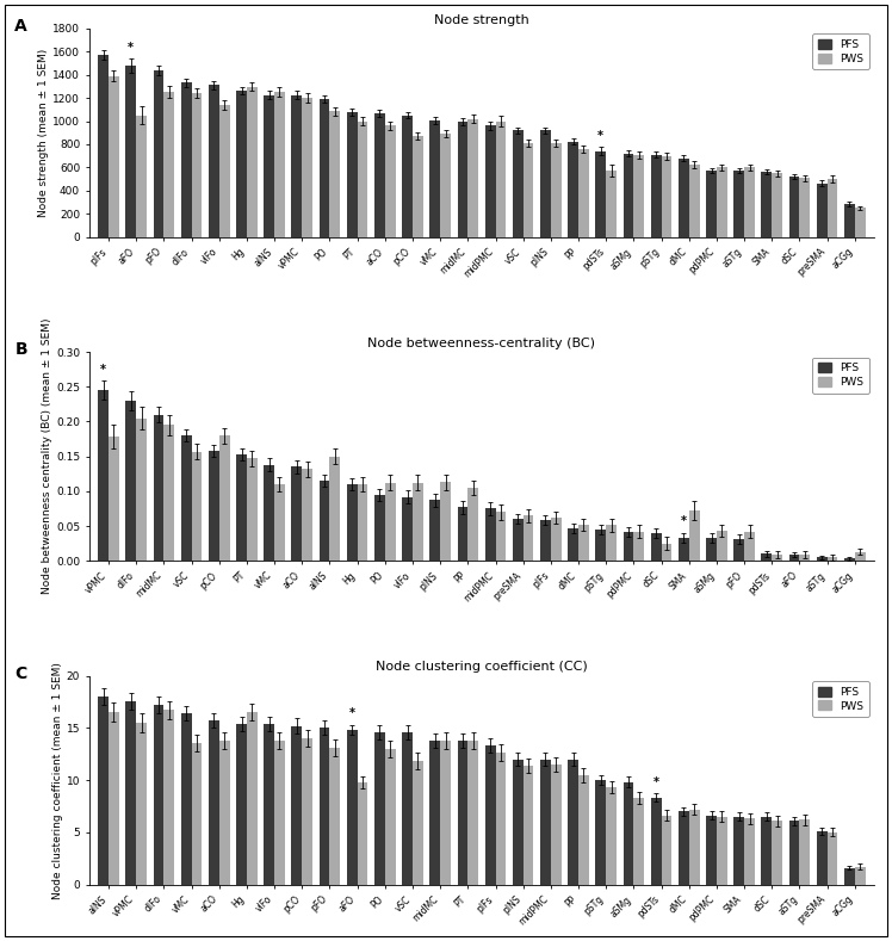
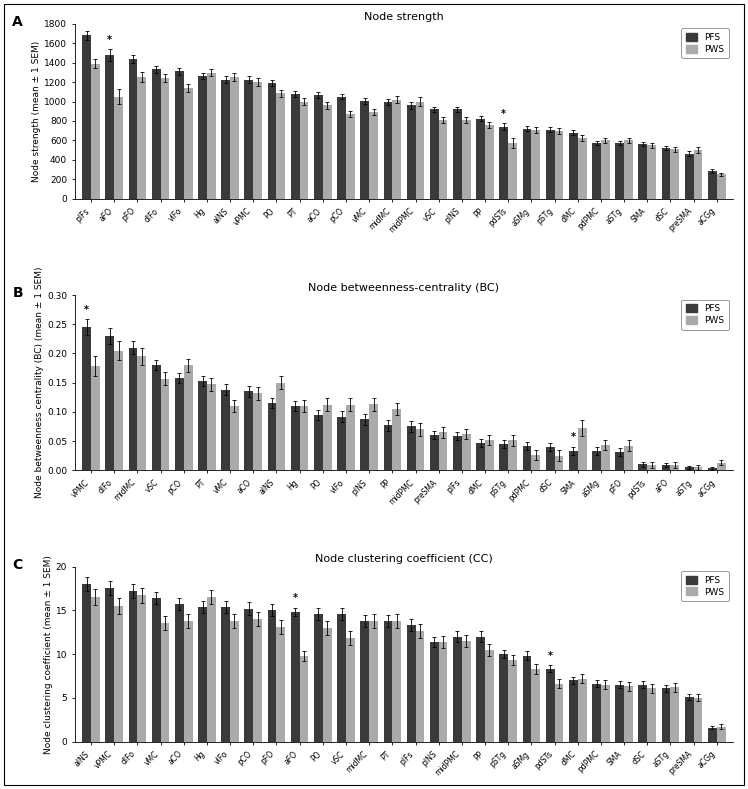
Node strength/PFS/pIFs: 1570 -> 1680
Node betweenness-centrality (BC)/PWS/pdPMC: 0.042 -> 0.026
Node clustering coefficient (CC)/PFS/pINS: 12.0 -> 11.4
